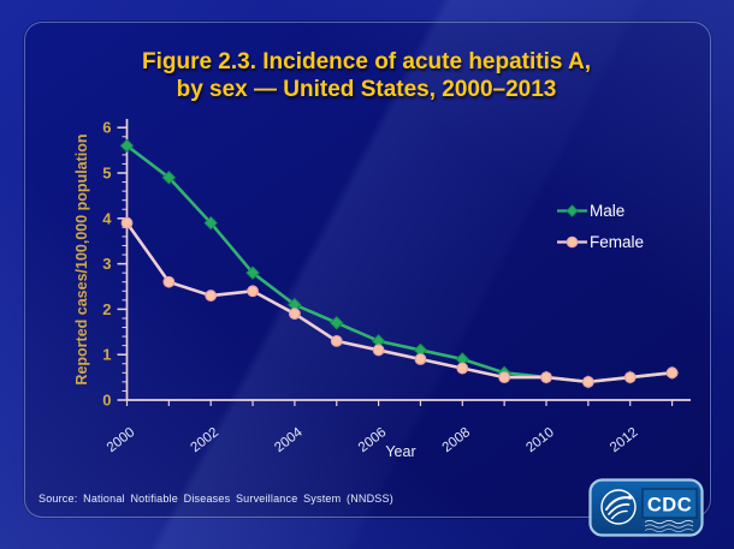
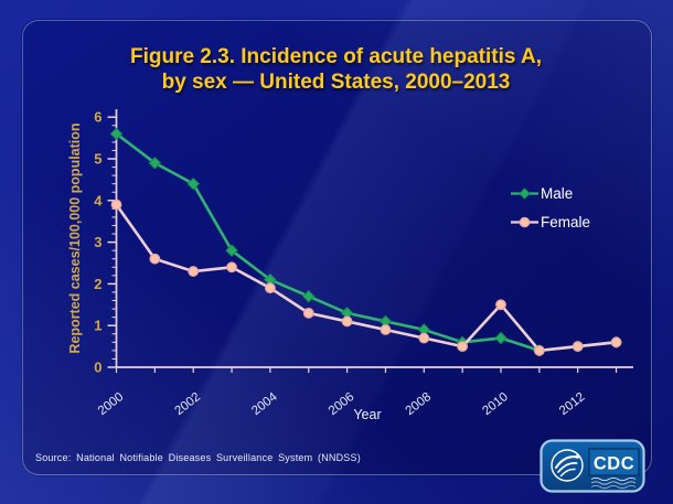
Male/2002: 3.9 -> 4.4
Male/2010: 0.5 -> 0.7
Female/2010: 0.5 -> 1.5
